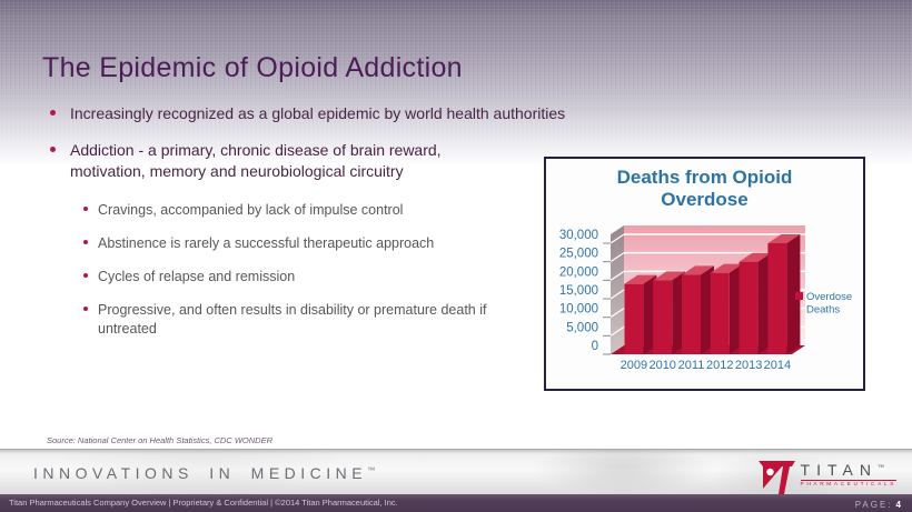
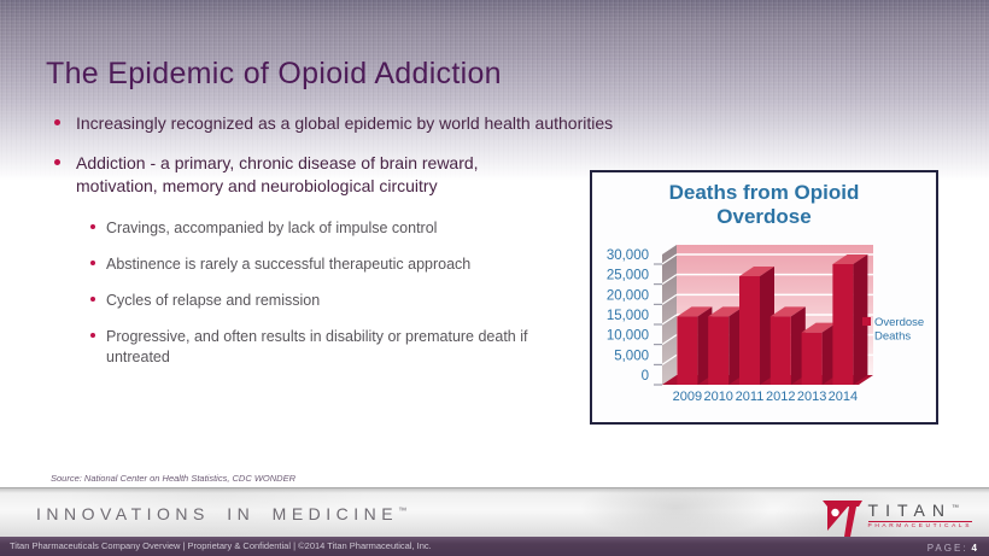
2009: 19000 -> 17000
2010: 20000 -> 17000
2011: 22000 -> 27000
2012: 22000 -> 17000
2013: 25000 -> 13000
